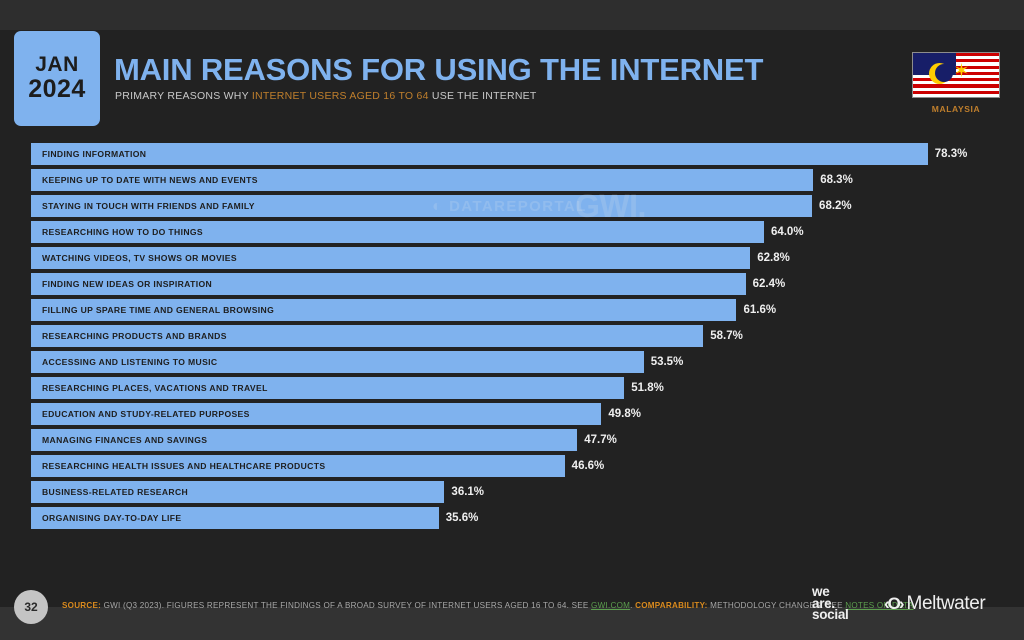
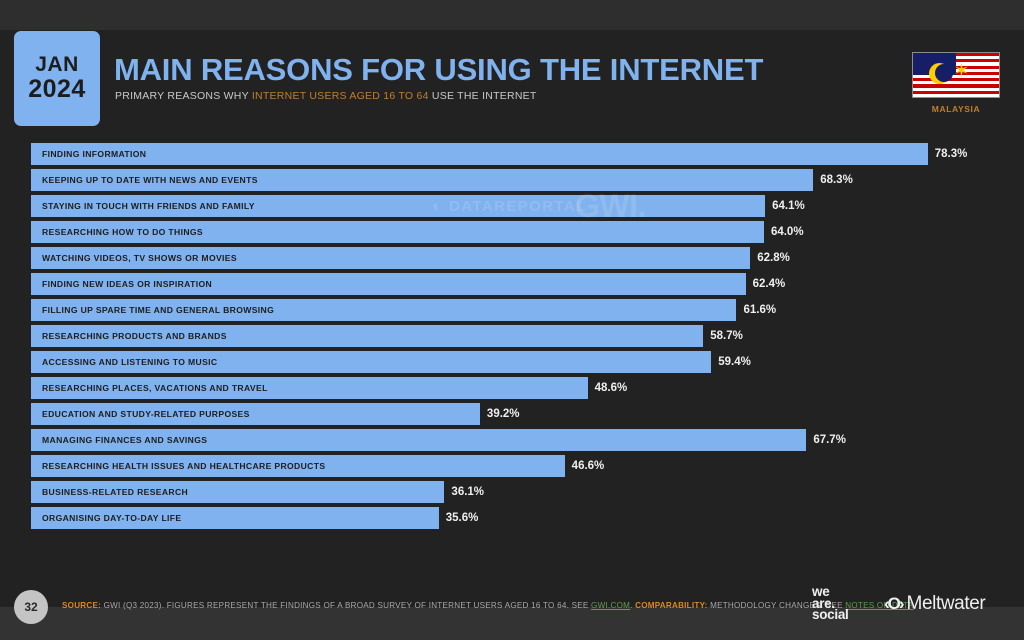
STAYING IN TOUCH WITH FRIENDS AND FAMILY: 68.2% -> 64.1%
ACCESSING AND LISTENING TO MUSIC: 53.5% -> 59.4%
RESEARCHING PLACES, VACATIONS AND TRAVEL: 51.8% -> 48.6%
EDUCATION AND STUDY-RELATED PURPOSES: 49.8% -> 39.2%
MANAGING FINANCES AND SAVINGS: 47.7% -> 67.7%
